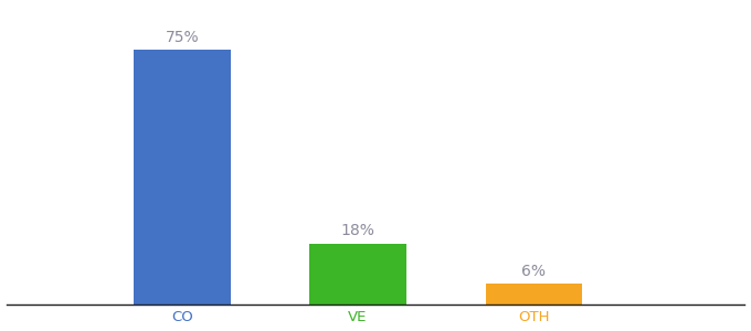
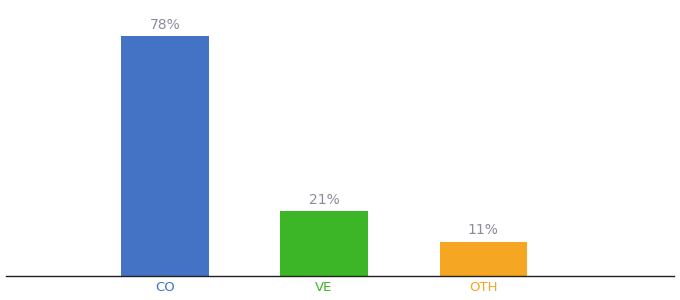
CO: 75% -> 78%
VE: 18% -> 21%
OTH: 6% -> 11%
